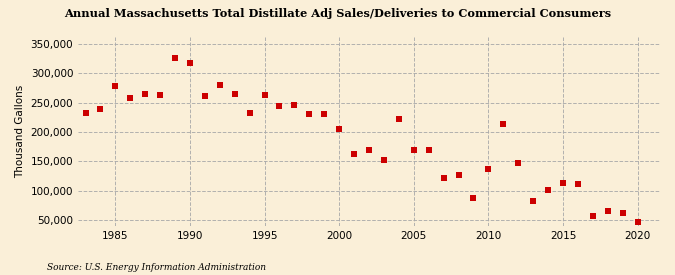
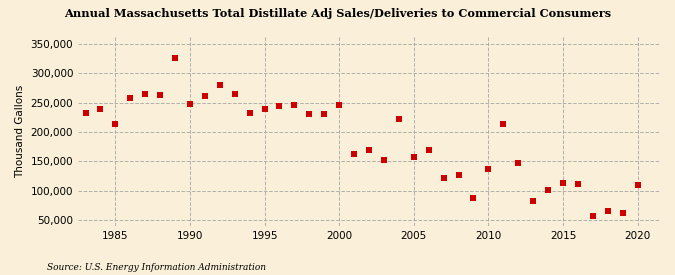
1985: 278,000 -> 214,000
1990: 318,000 -> 248,000
1995: 263,000 -> 240,000
2000: 205,000 -> 246,000
2005: 169,000 -> 158,000
2020: 47,000 -> 110,000
